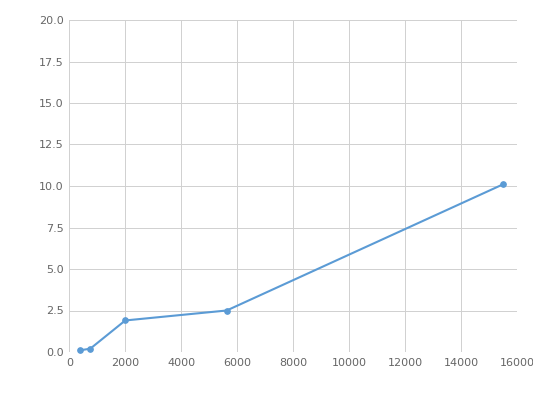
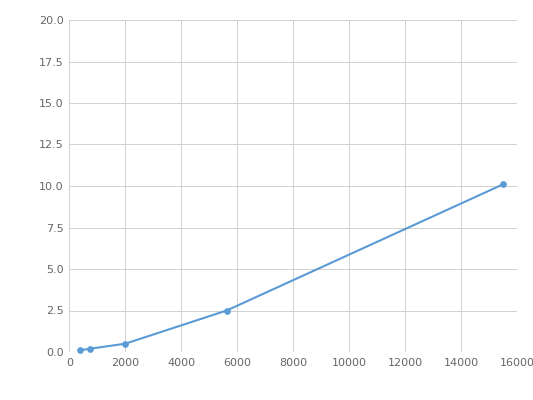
2000: 1.9 -> 0.5
